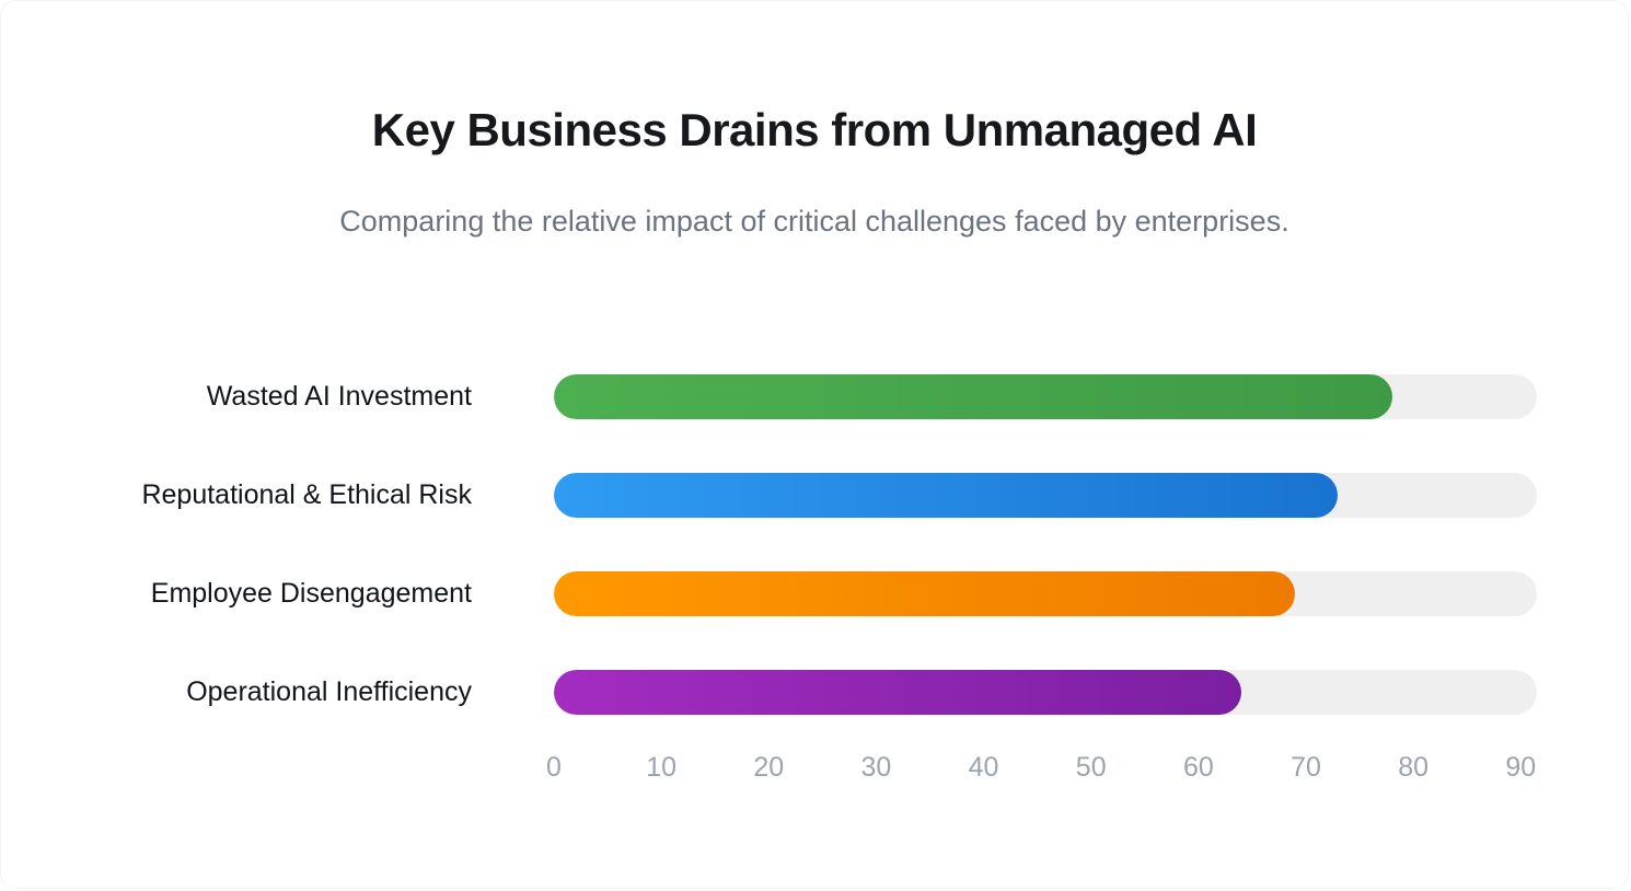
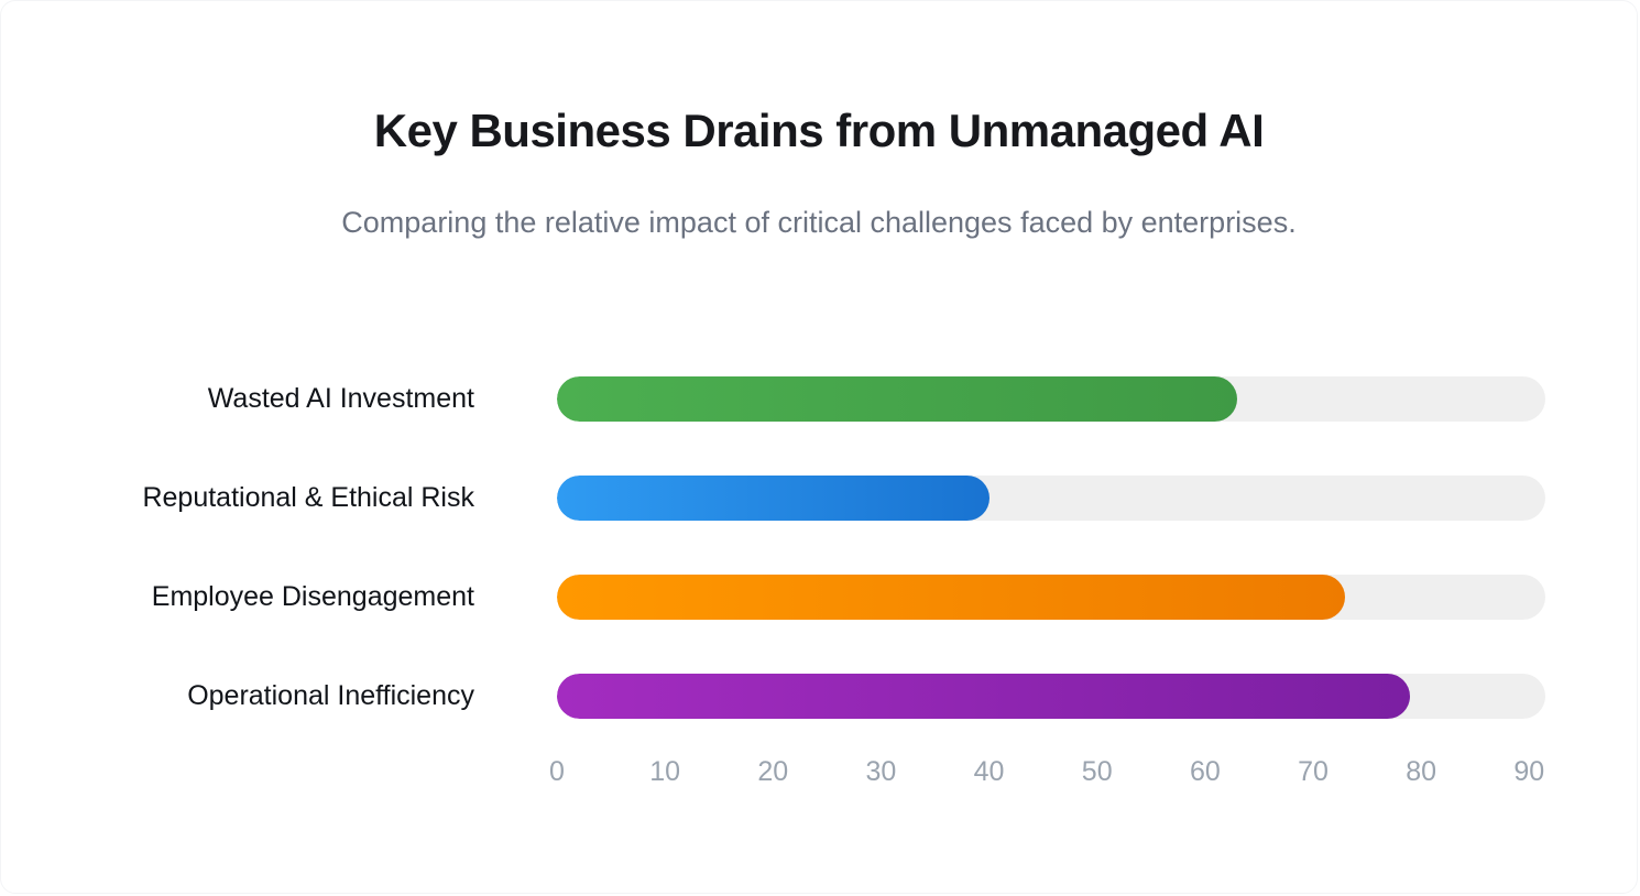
Wasted AI Investment: 78 -> 63
Reputational & Ethical Risk: 73 -> 40
Employee Disengagement: 69 -> 73
Operational Inefficiency: 64 -> 79
